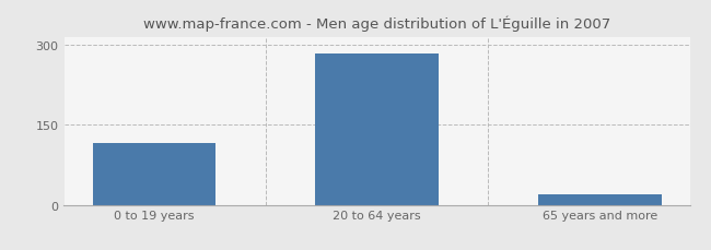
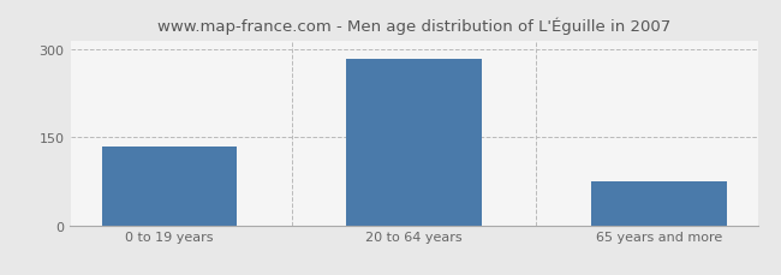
0 to 19 years: 115 -> 135
65 years and more: 20 -> 75
